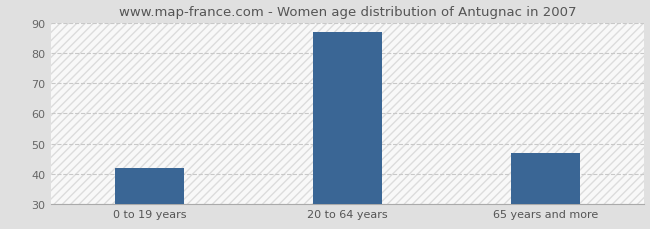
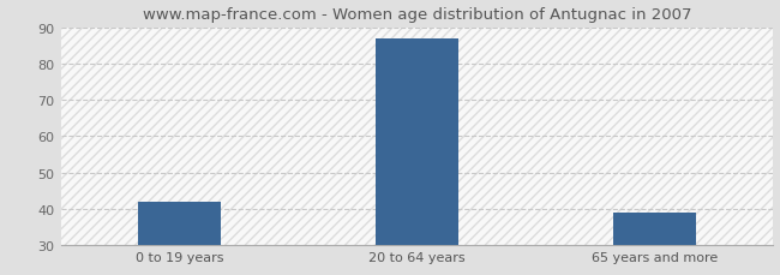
65 years and more: 47 -> 39
